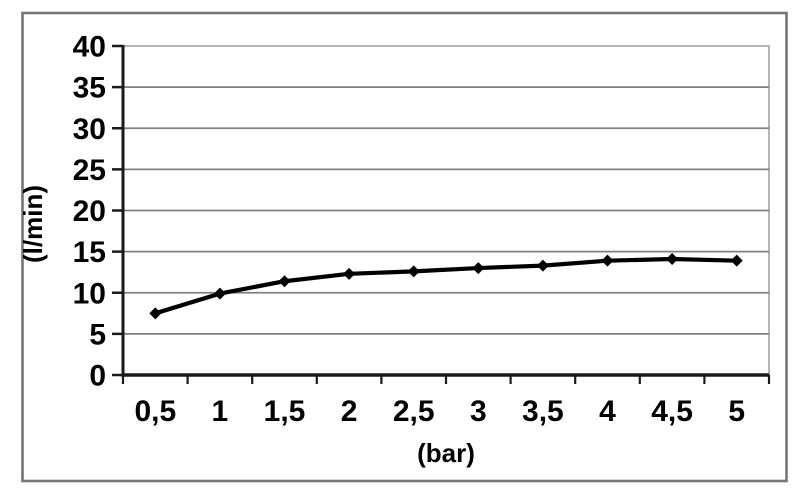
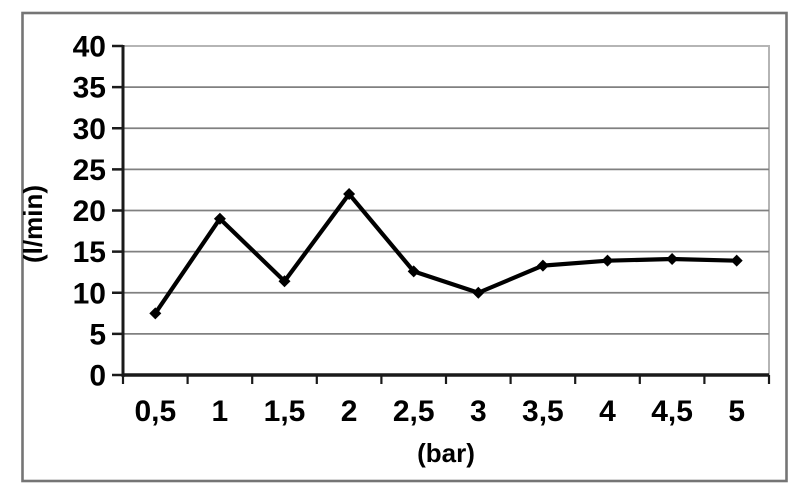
1: 10 -> 19
2: 12 -> 22
3: 13 -> 10
